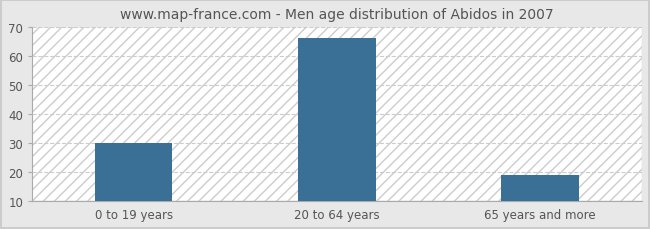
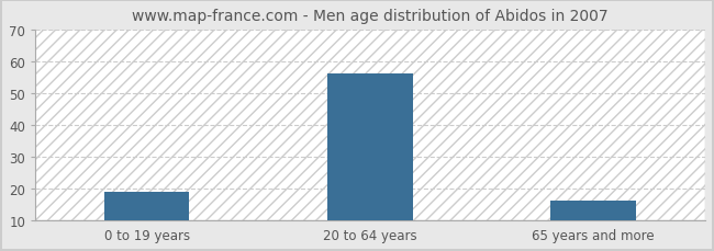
0 to 19 years: 30 -> 19
20 to 64 years: 66 -> 56
65 years and more: 19 -> 16
